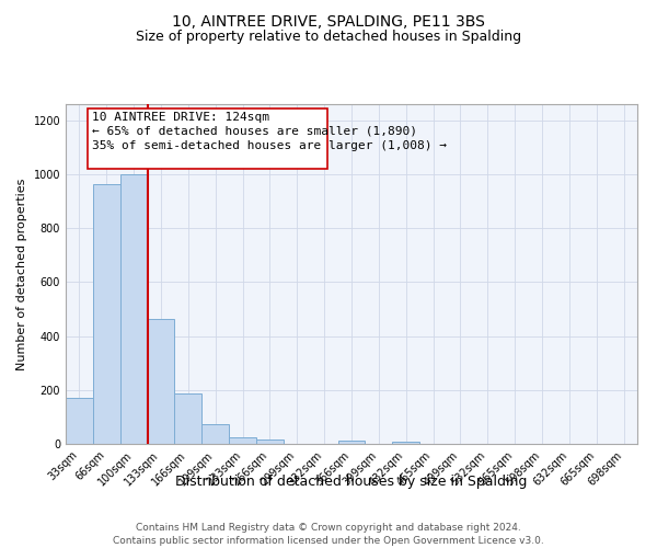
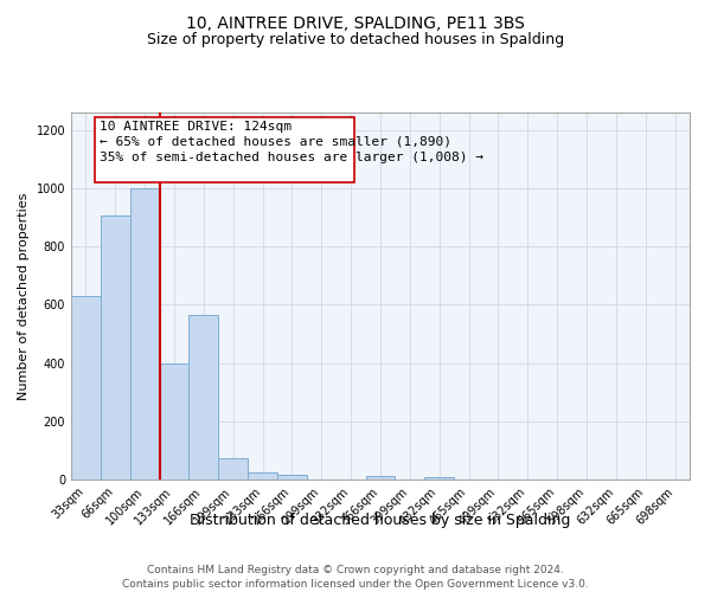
33sqm: 170 -> 630
66sqm: 965 -> 905
133sqm: 465 -> 400
166sqm: 185 -> 565
